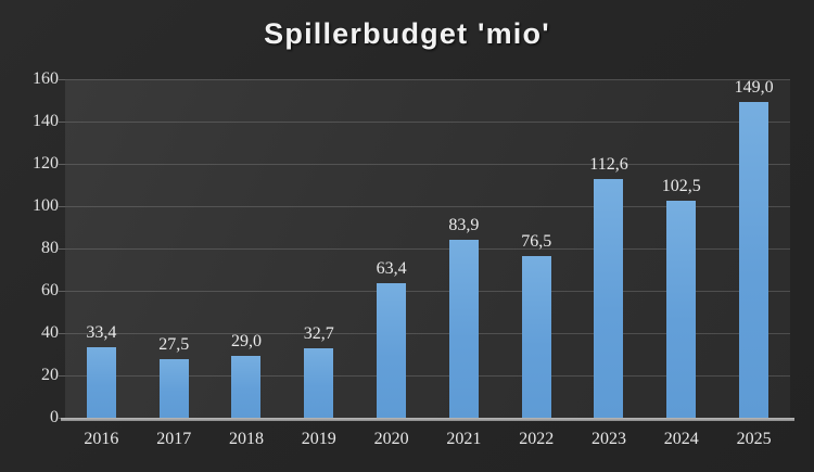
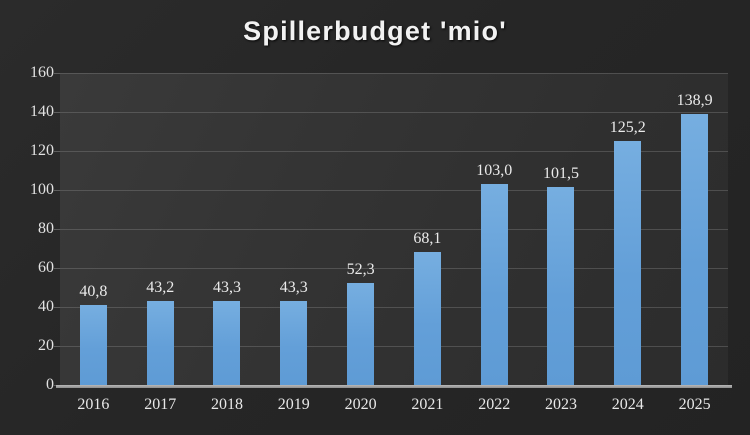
2016: 33,4 -> 40,8
2017: 27,5 -> 43,2
2018: 29,0 -> 43,3
2019: 32,7 -> 43,3
2020: 63,4 -> 52,3
2021: 83,9 -> 68,1
2022: 76,5 -> 103,0
2023: 112,6 -> 101,5
2024: 102,5 -> 125,2
2025: 149,0 -> 138,9
